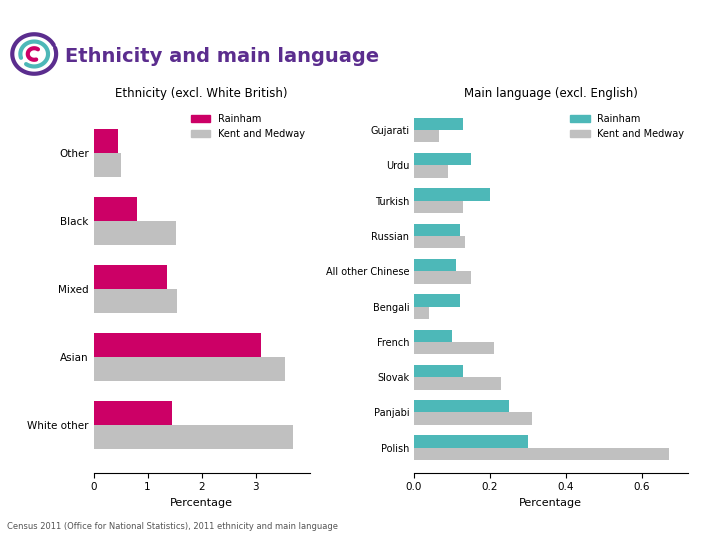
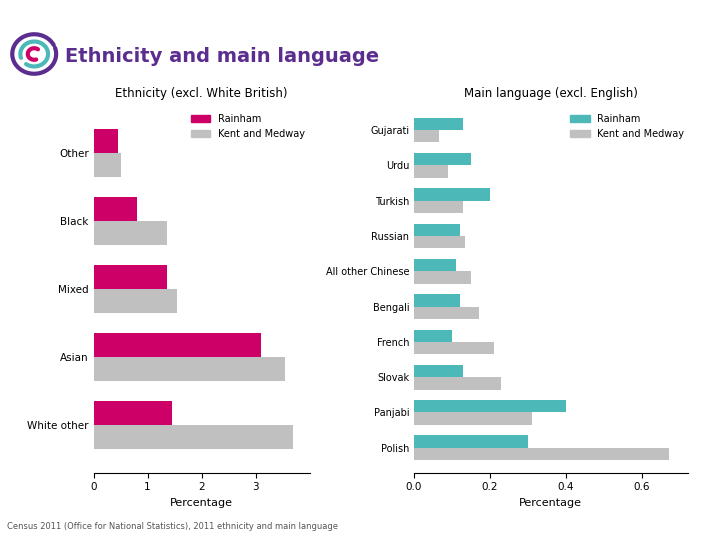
Ethnicity (excl. White British)/Kent and Medway/Black: 1.52 -> 1.35
Main language (excl. English)/Kent and Medway/Bengali: 0.040 -> 0.170
Main language (excl. English)/Rainham/Panjabi: 0.25 -> 0.40
